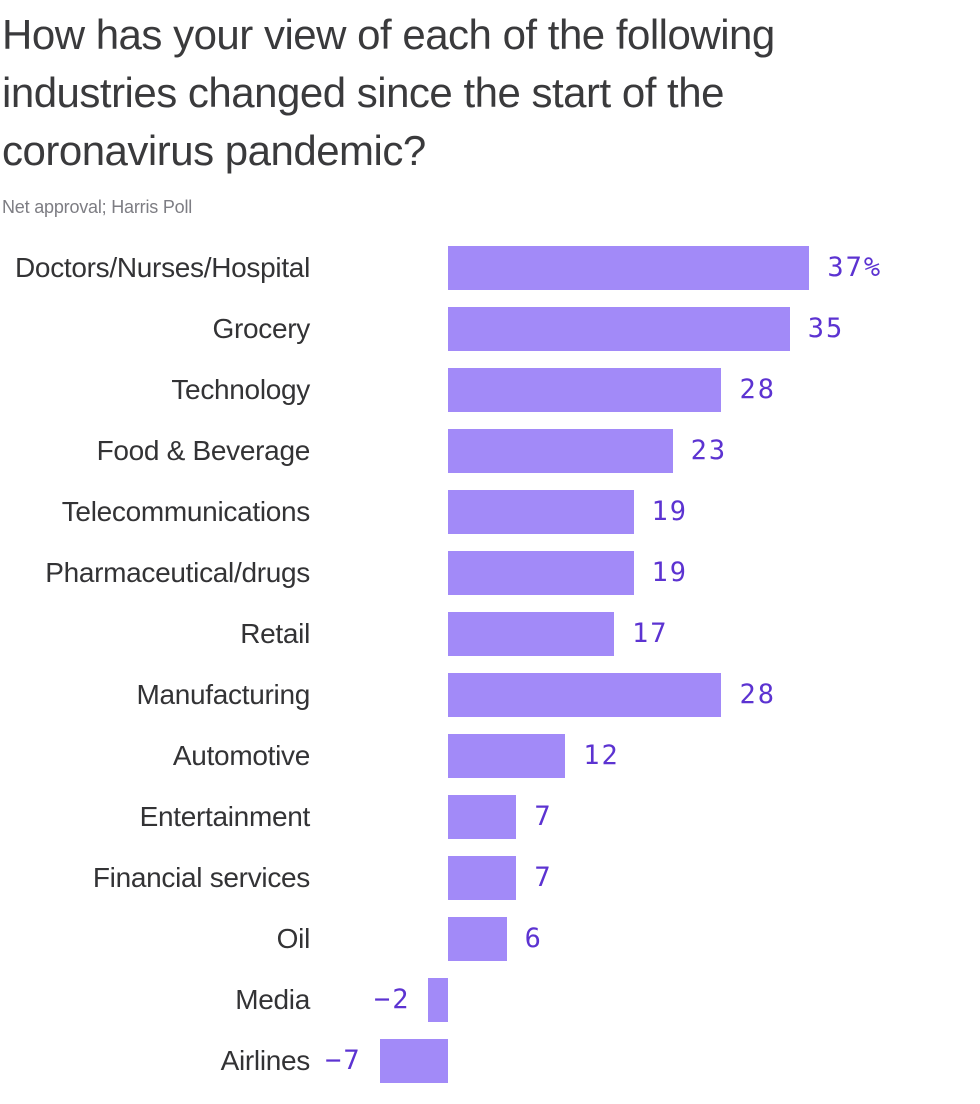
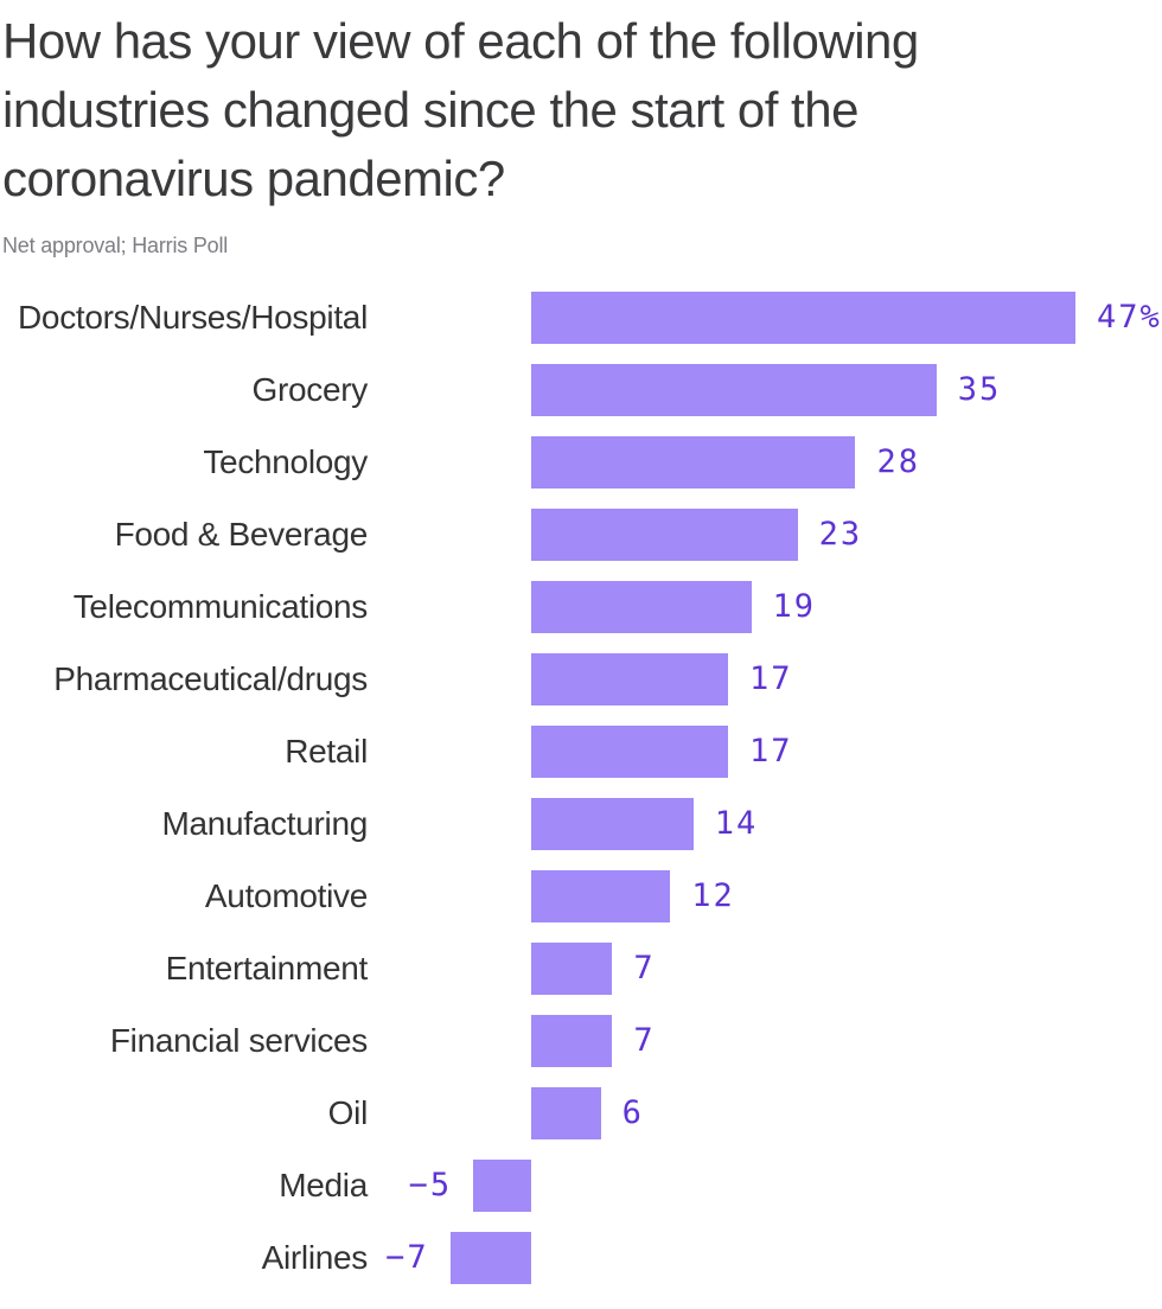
Doctors/Nurses/Hospital: 37% -> 47%
Pharmaceutical/drugs: 19 -> 17
Manufacturing: 28 -> 14
Media: −2 -> −5
